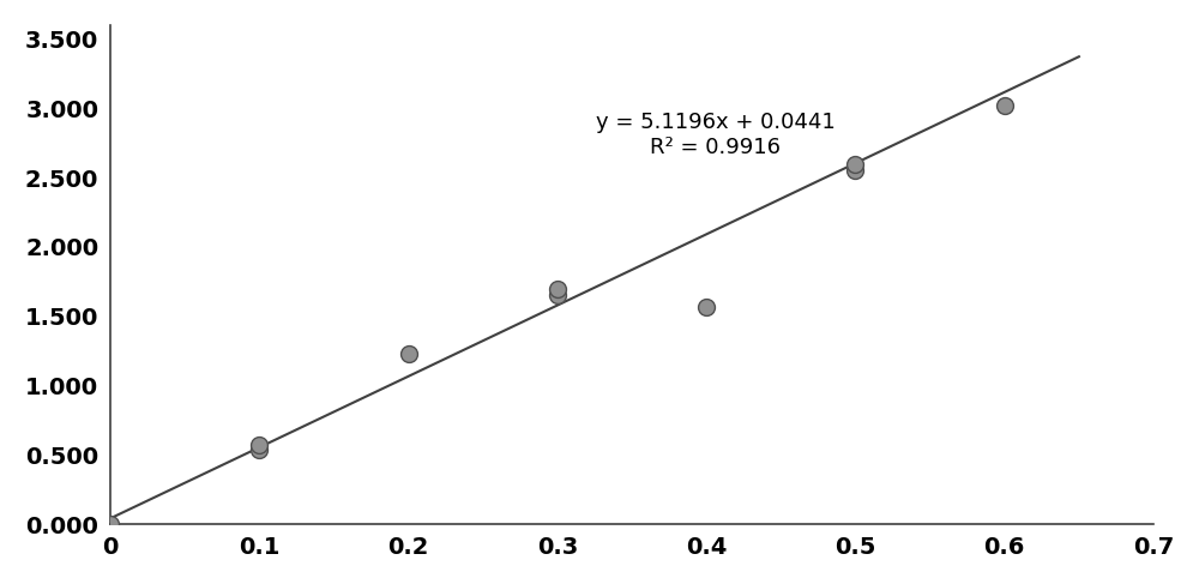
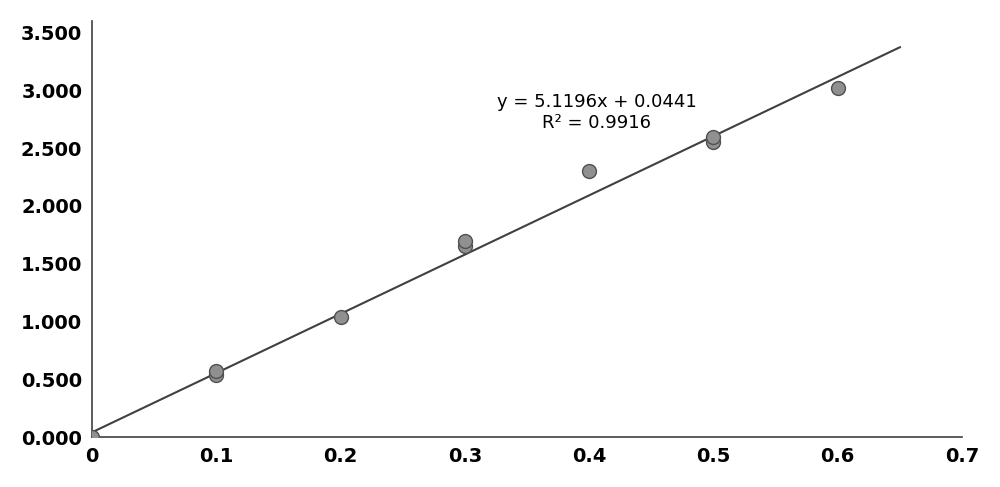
0.2: 1.23 -> 1.04
0.4: 1.57 -> 2.30
